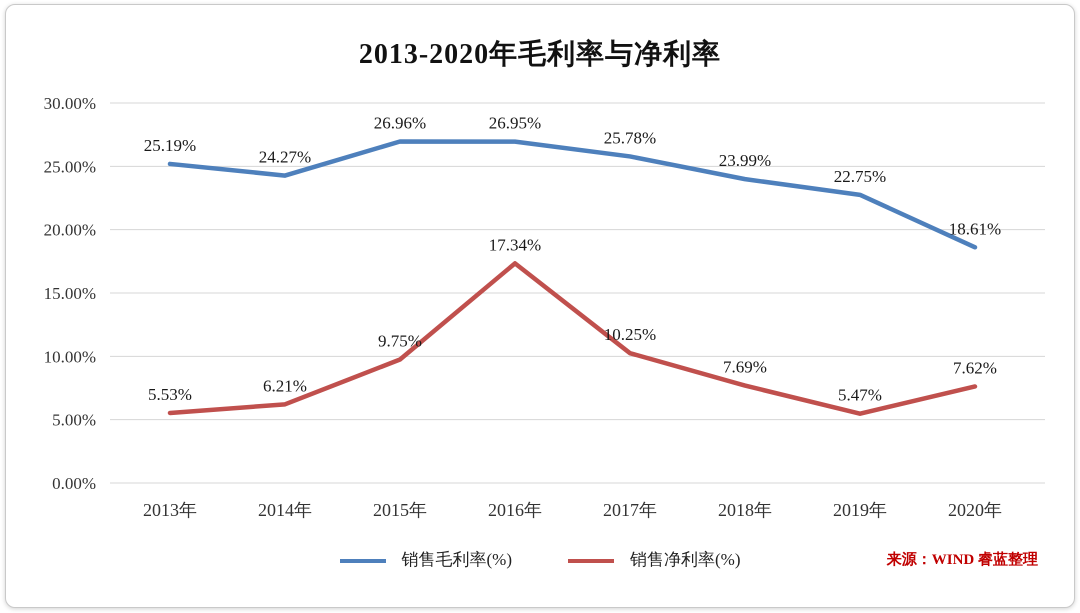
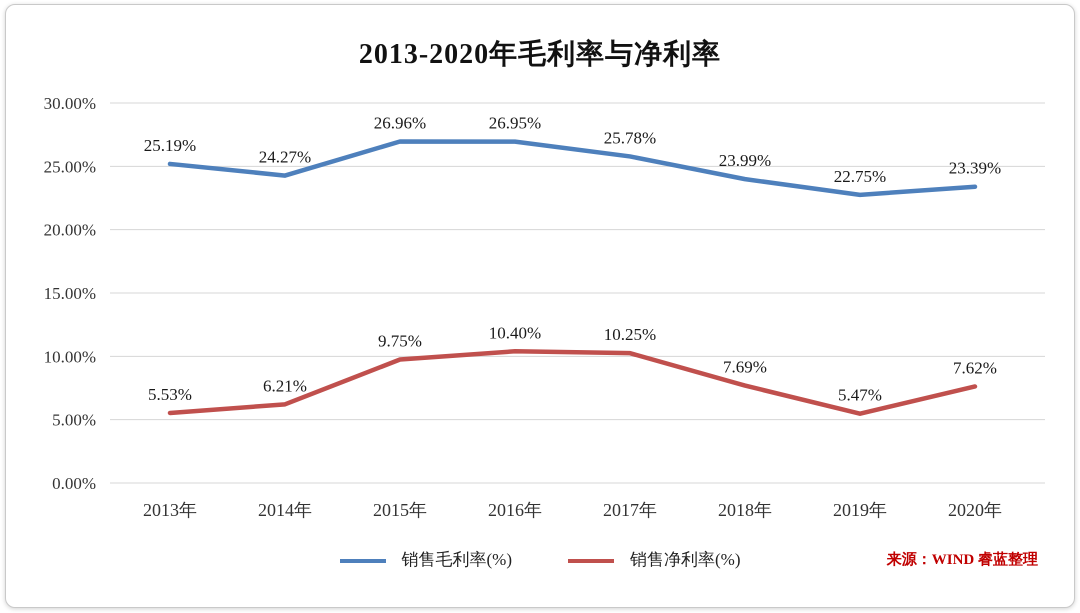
销售净利率(%)/2016年: 17.34% -> 10.40%
销售毛利率(%)/2020年: 18.61% -> 23.39%
